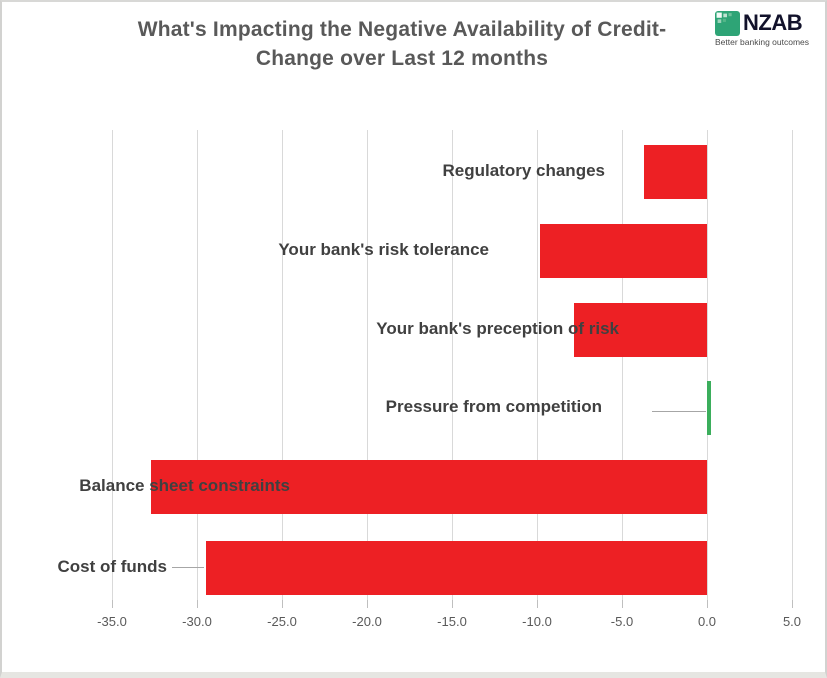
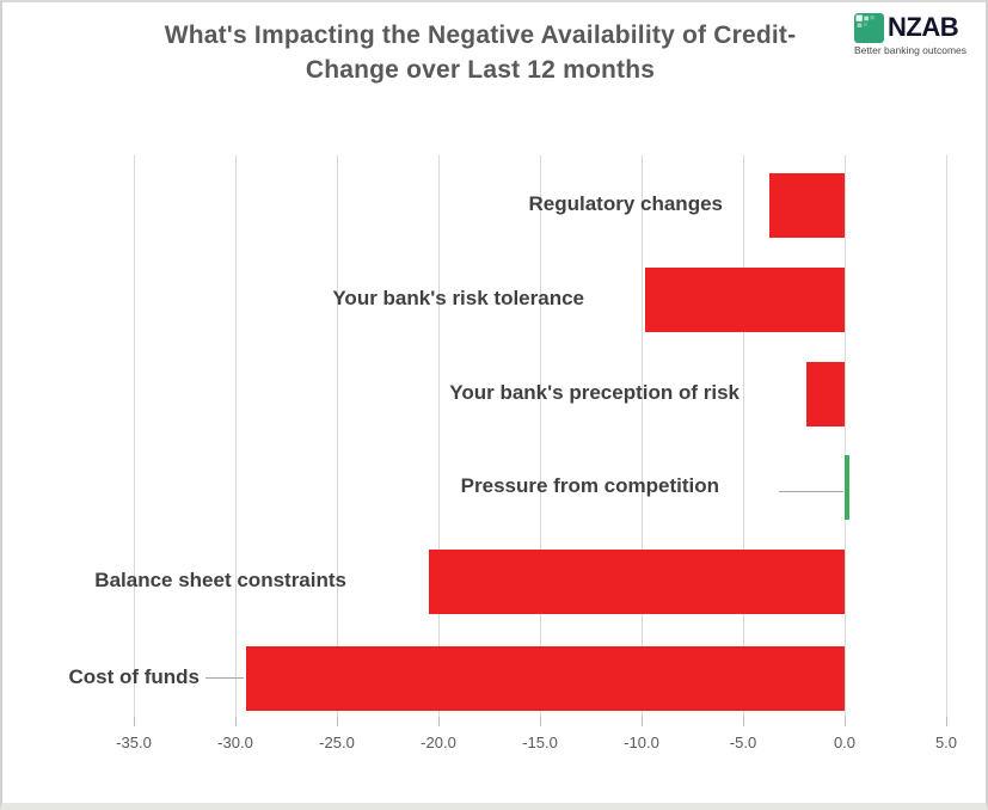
Your bank's preception of risk: -7.8 -> -1.9
Balance sheet constraints: -32.7 -> -20.5
